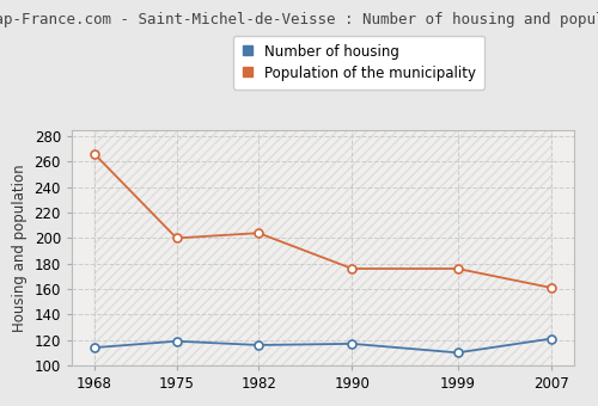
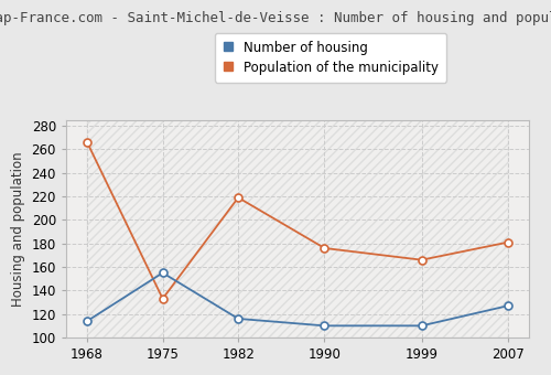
Number of housing/1975: 119 -> 155
Population of the municipality/1975: 200 -> 133
Population of the municipality/1982: 204 -> 219
Number of housing/1990: 117 -> 110
Population of the municipality/1999: 176 -> 166
Number of housing/2007: 121 -> 127
Population of the municipality/2007: 161 -> 181
